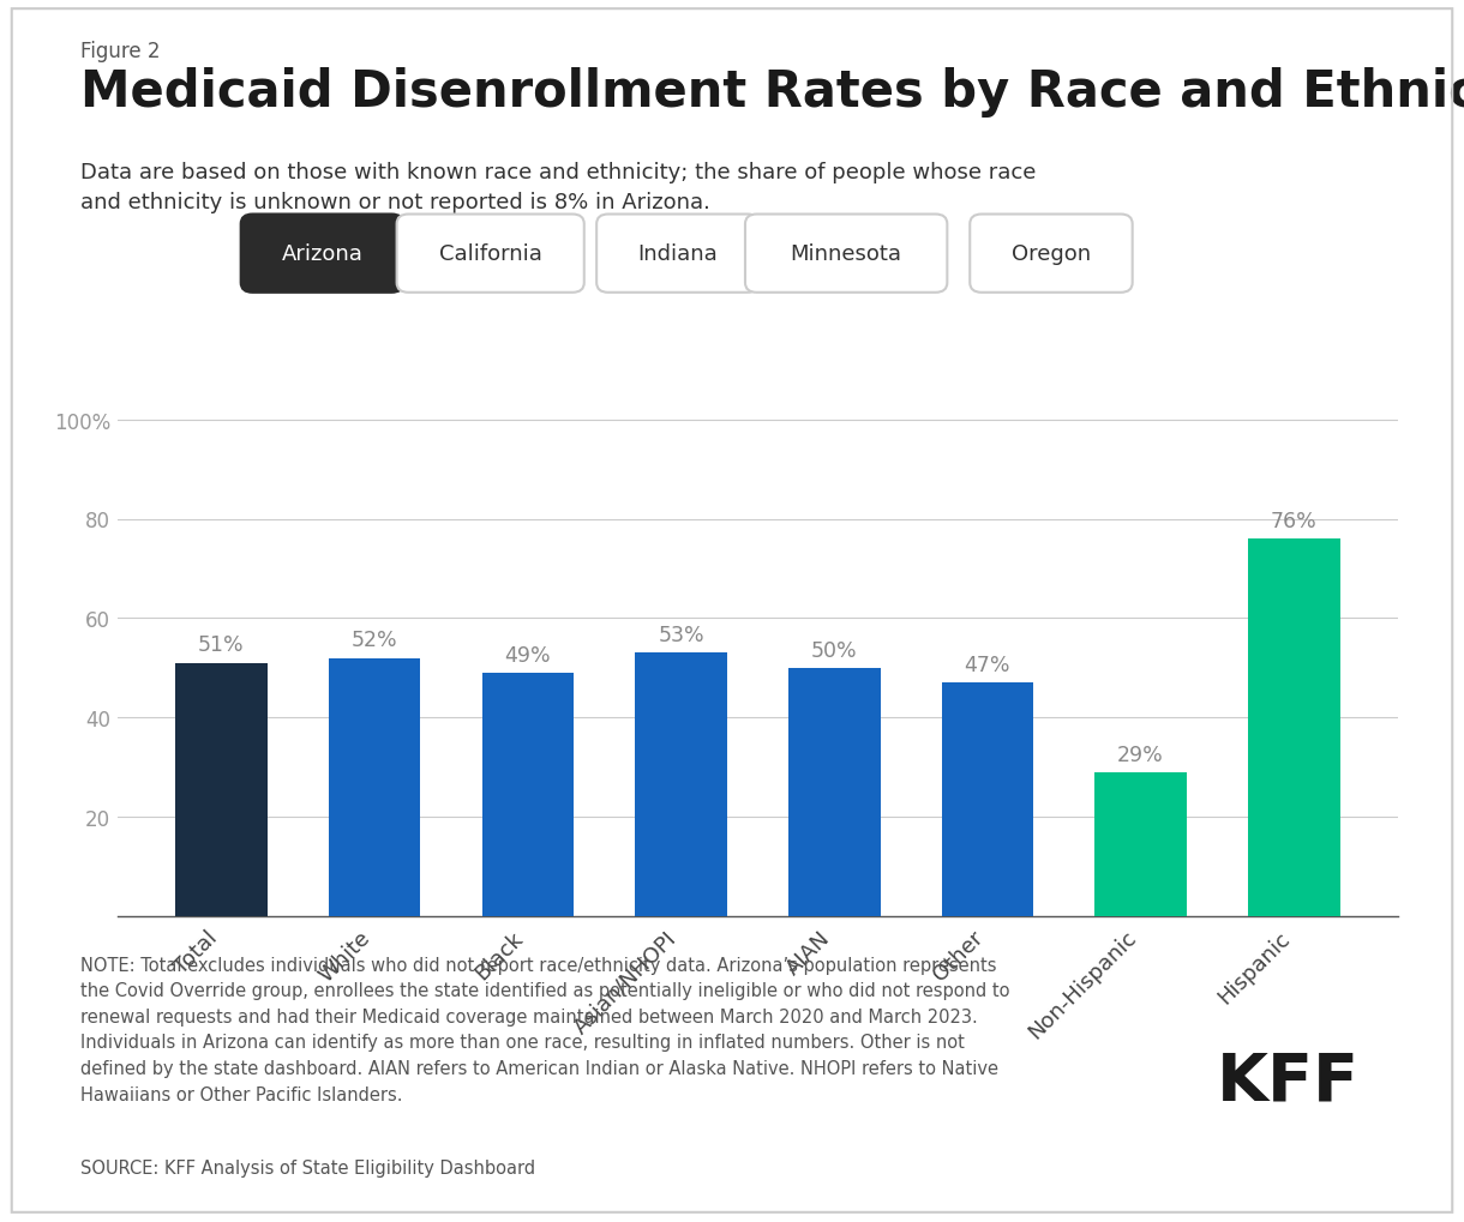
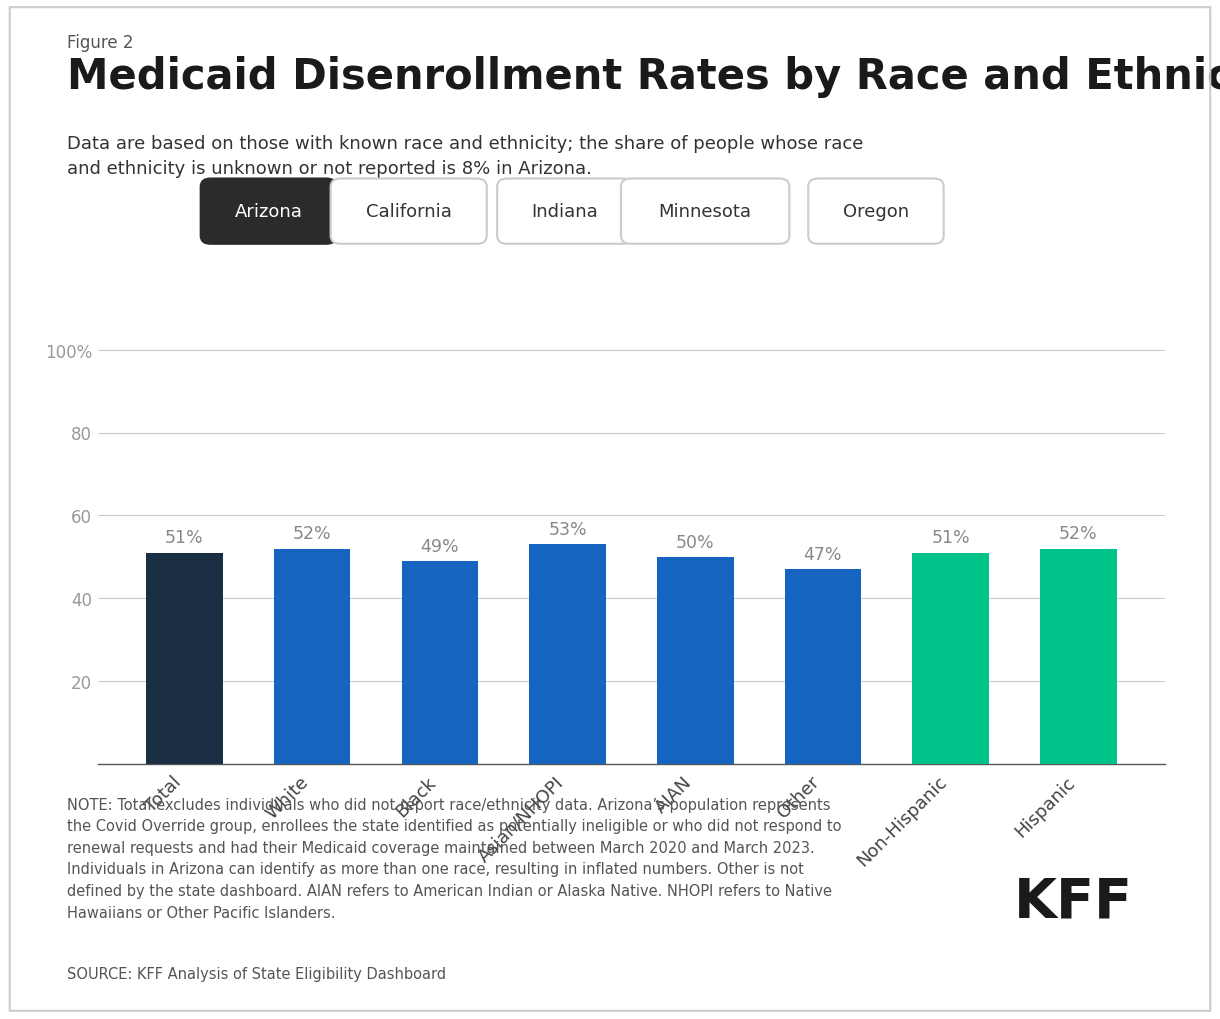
Non-Hispanic: 29% -> 51%
Hispanic: 76% -> 52%
